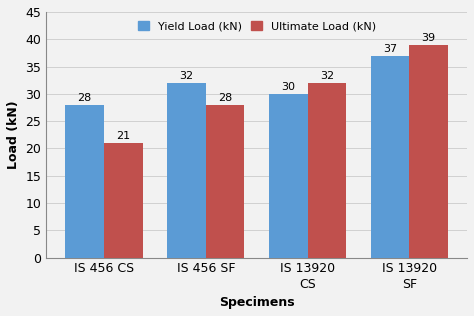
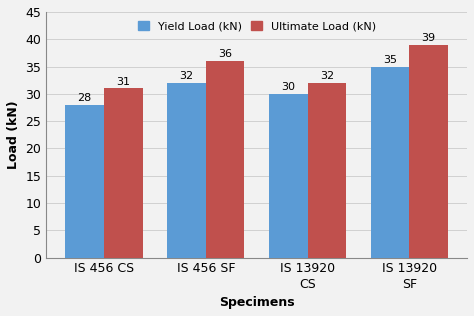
Ultimate Load (kN)/IS 456 CS: 21 -> 31
Ultimate Load (kN)/IS 456 SF: 28 -> 36
Yield Load (kN)/IS 13920 SF: 37 -> 35
